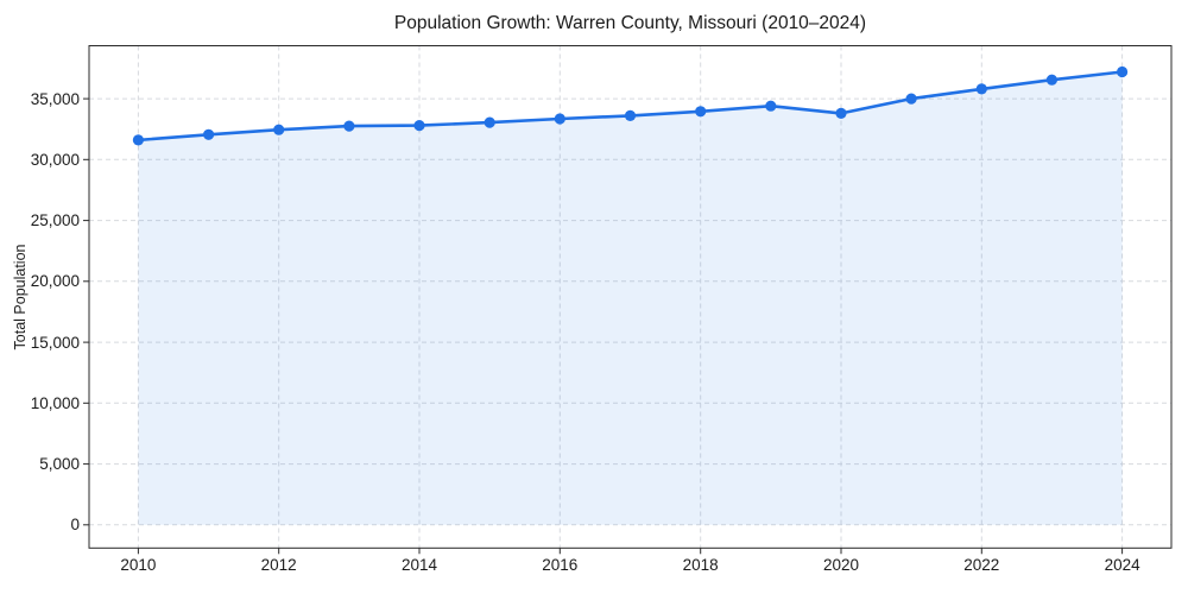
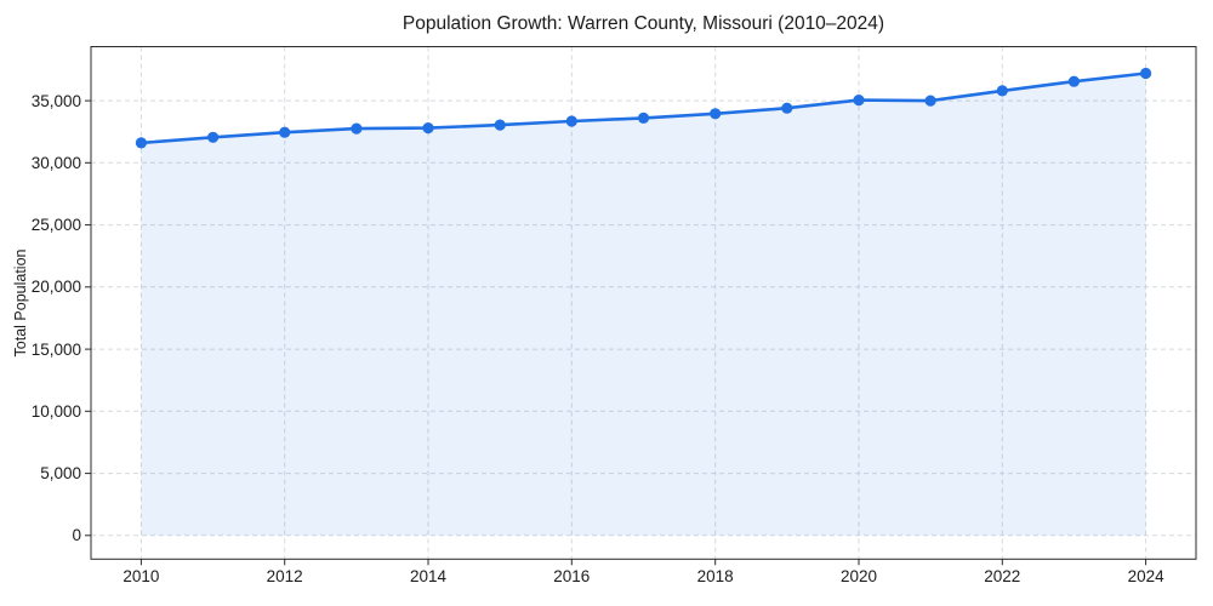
2020: 33800 -> 35000
